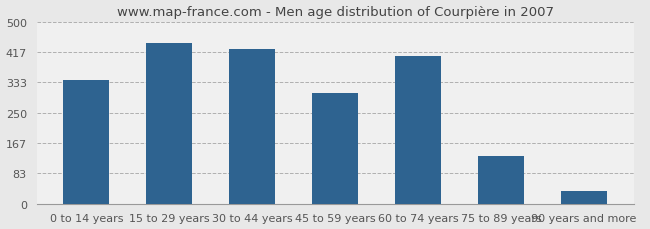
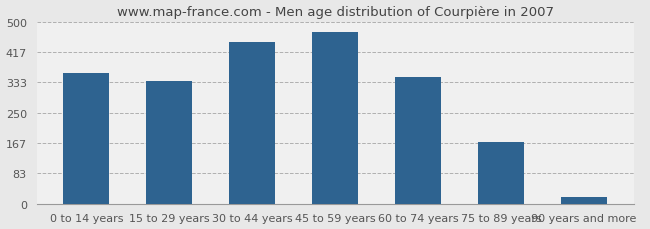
0 to 14 years: 340 -> 358
15 to 29 years: 440 -> 338
30 to 44 years: 425 -> 443
45 to 59 years: 305 -> 470
60 to 74 years: 405 -> 348
75 to 89 years: 130 -> 170
90 years and more: 35 -> 18
